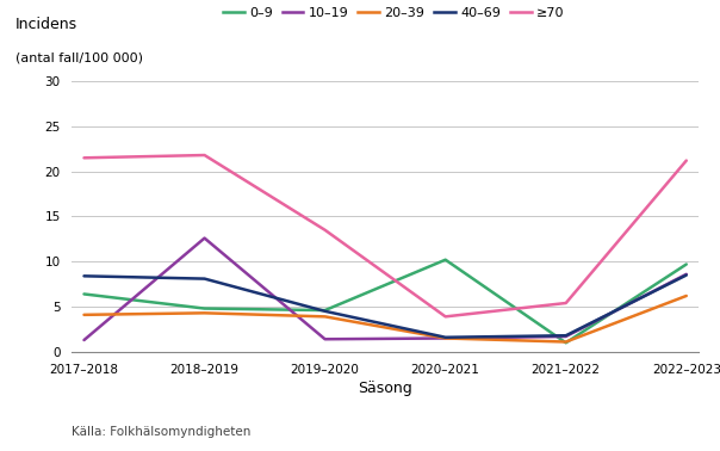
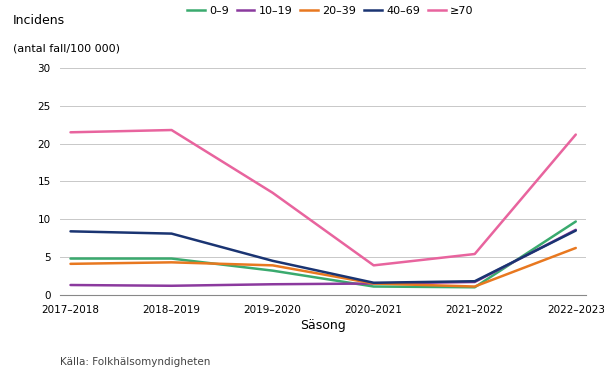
0–9/2017–2018: 6.4 -> 4.8
10–19/2018–2019: 12.6 -> 1.2
0–9/2019–2020: 4.6 -> 3.2
0–9/2020–2021: 10.2 -> 1.1
